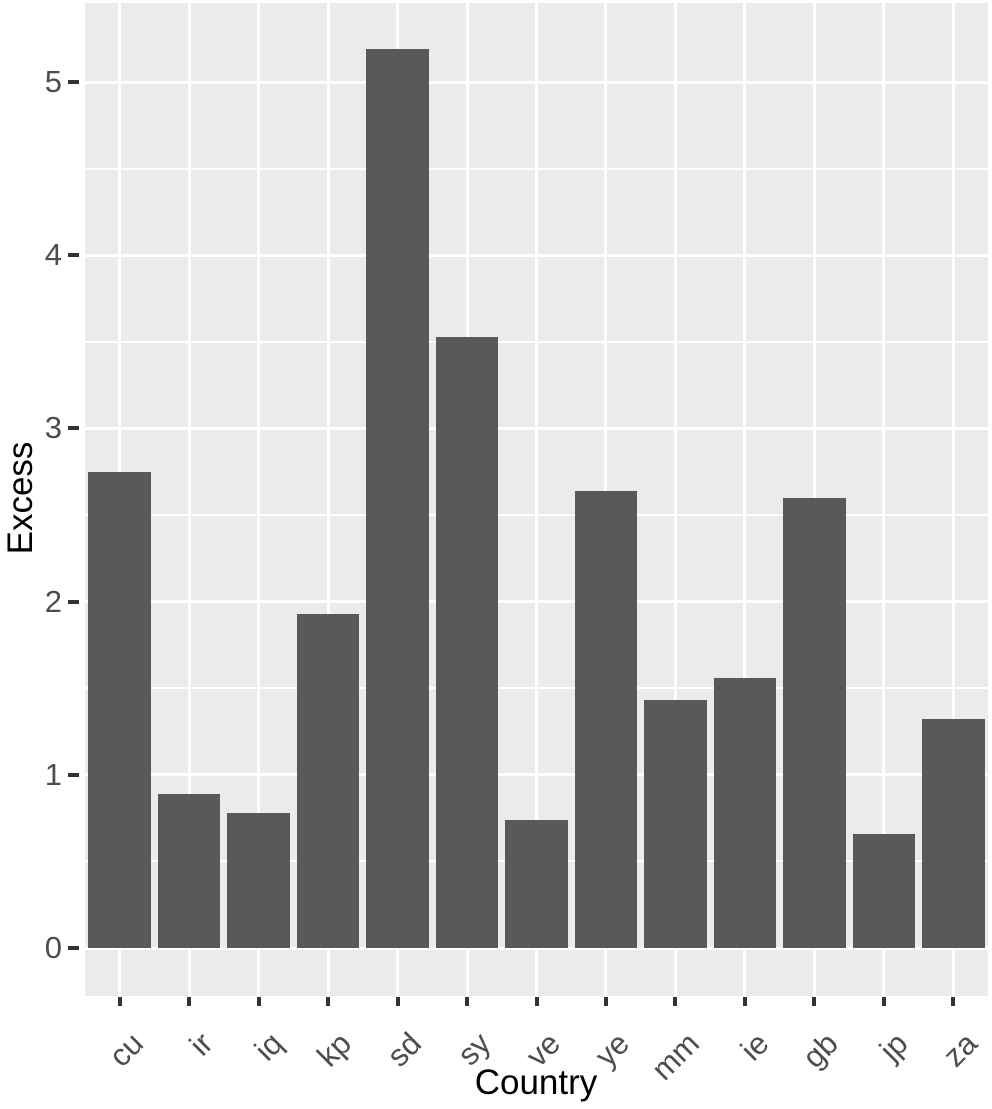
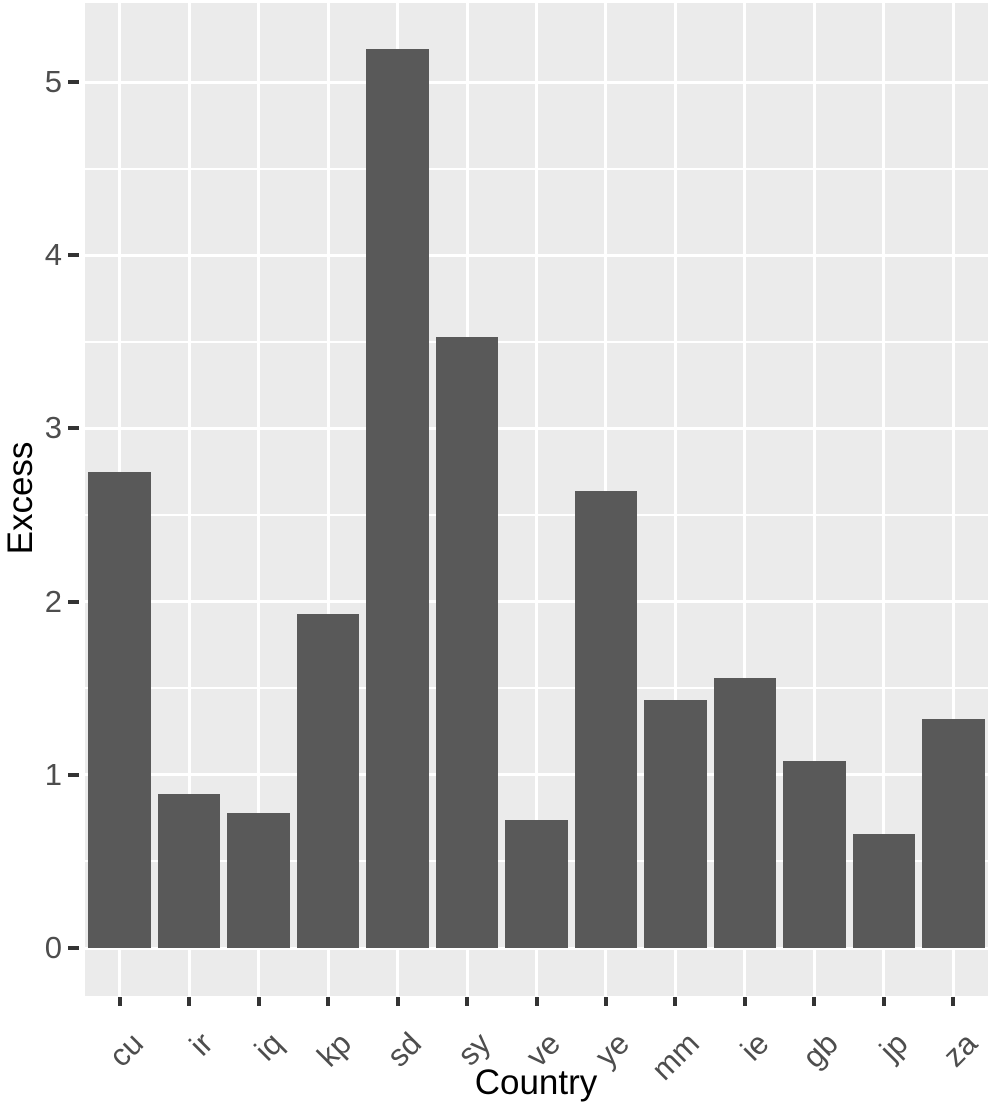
gb: 2.60 -> 1.08
